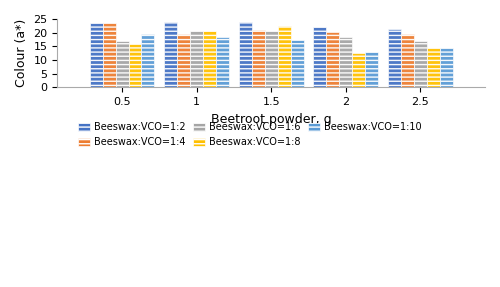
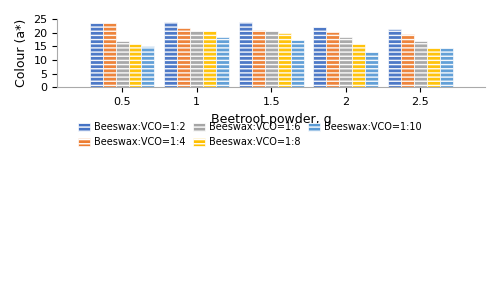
Beeswax:VCO=1:10/0.5: 19.5 -> 15.1
Beeswax:VCO=1:4/1: 19.5 -> 21.6
Beeswax:VCO=1:8/1.5: 22.5 -> 20.0
Beeswax:VCO=1:8/2: 12.5 -> 15.9
